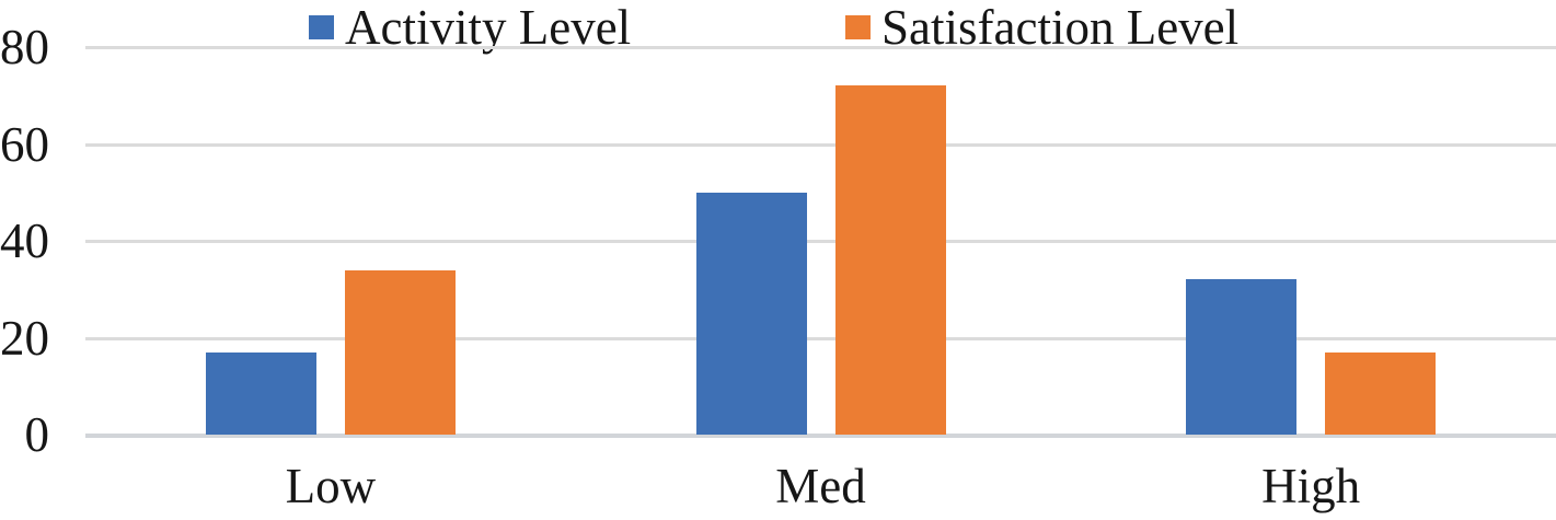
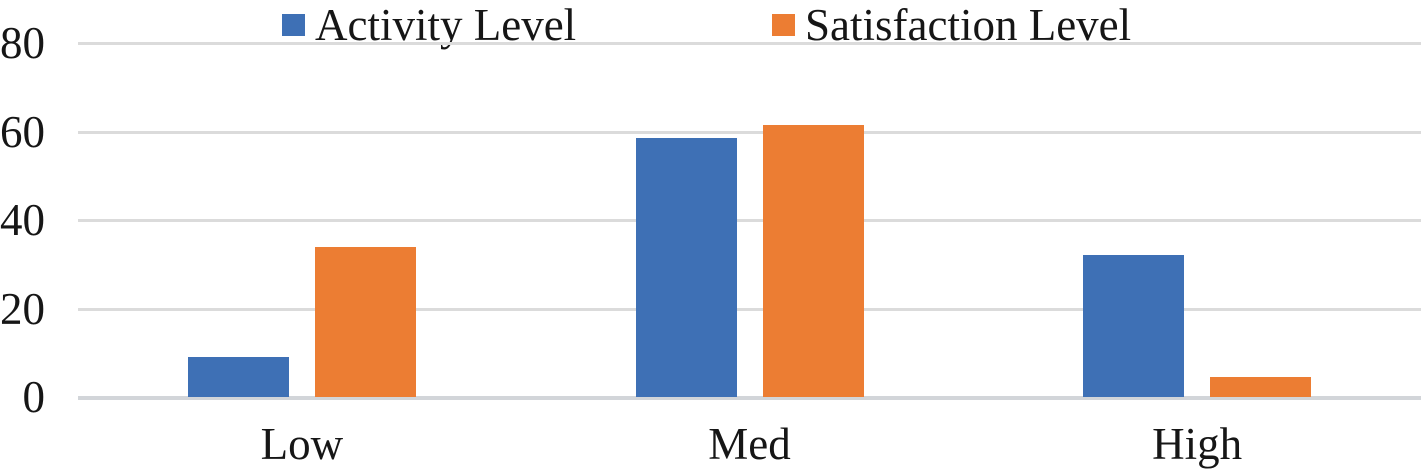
Activity Level/Low: 17 -> 9
Activity Level/Med: 50 -> 58
Satisfaction Level/Med: 72 -> 62
Satisfaction Level/High: 17 -> 4
